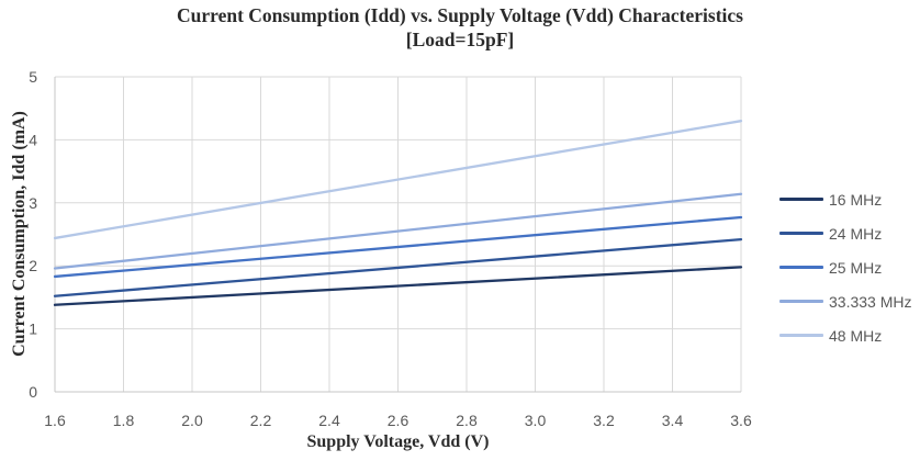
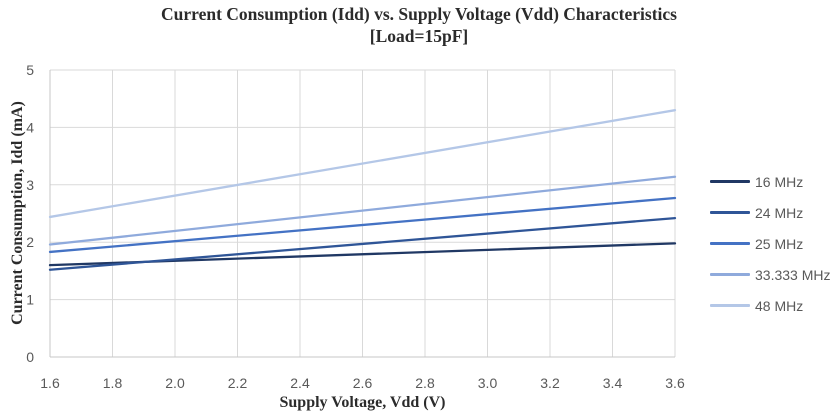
16 MHz/1.6: 1,4 -> 1,6
